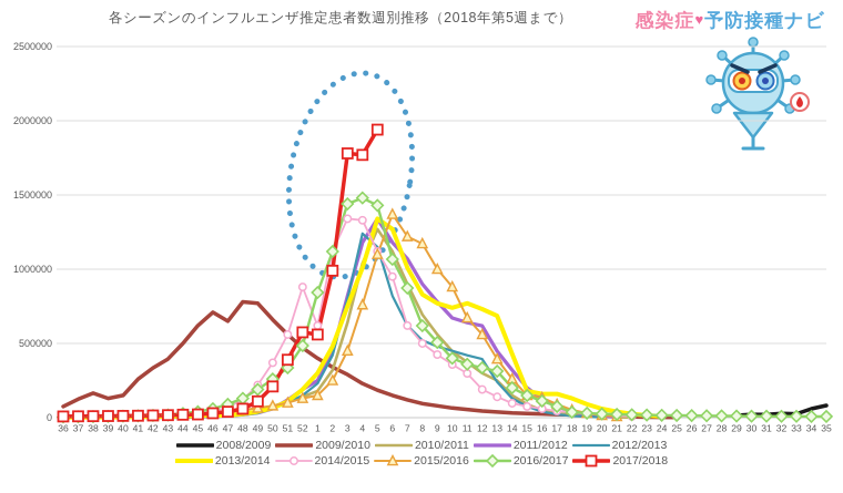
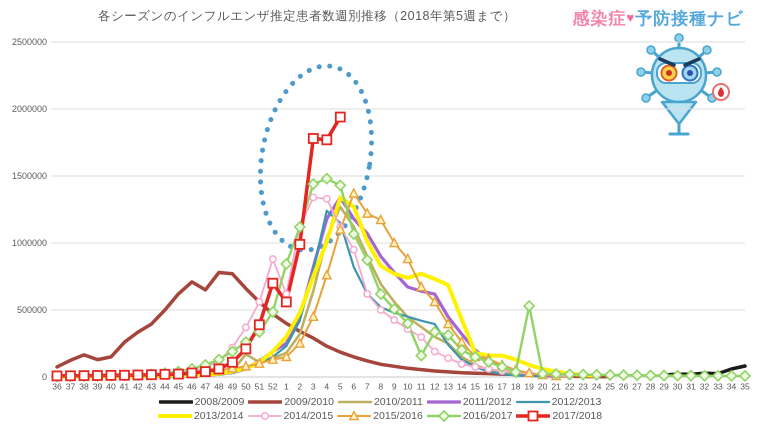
2010/2011/50: 80000 -> 170000
2017/2018/52: 580000 -> 700000
2016/2017/11: 360000 -> 160000
2016/2017/19: 30000 -> 530000
